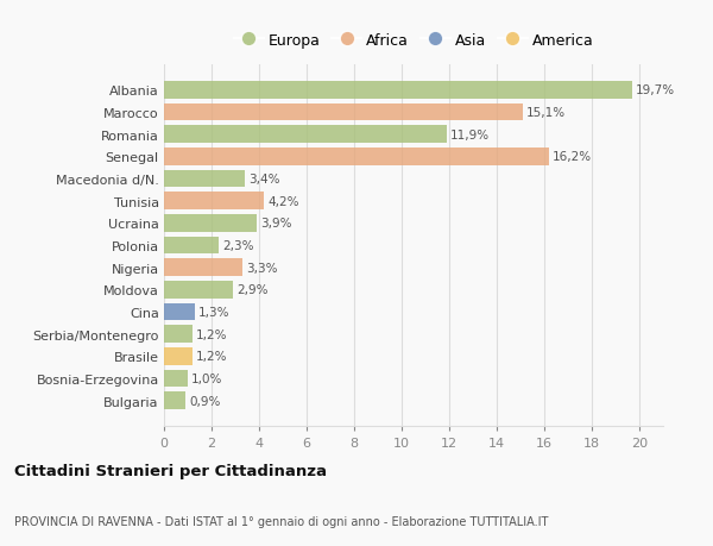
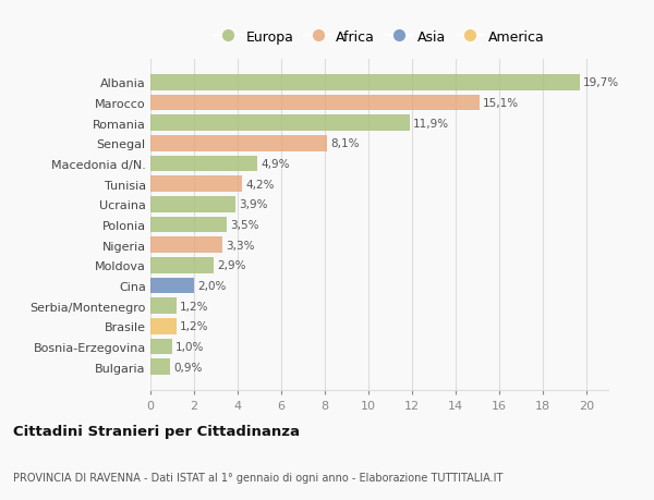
Senegal: 16,2% -> 8,1%
Macedonia d/N.: 3,4% -> 4,9%
Polonia: 2,3% -> 3,5%
Cina: 1,3% -> 2,0%
